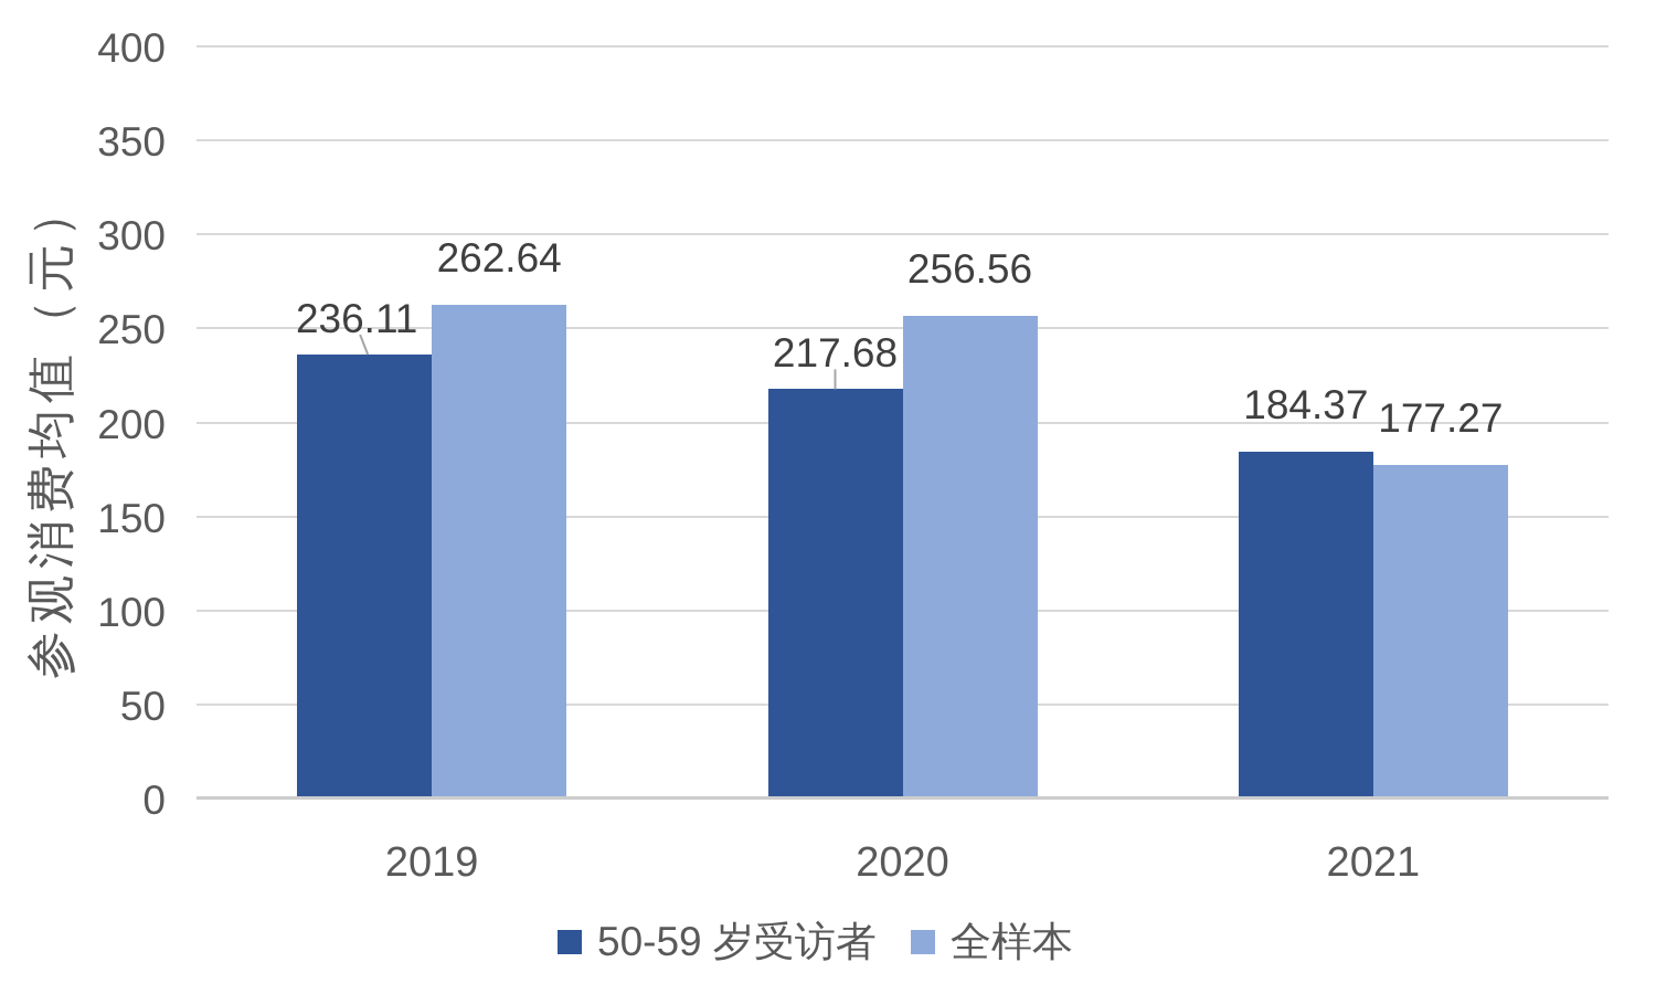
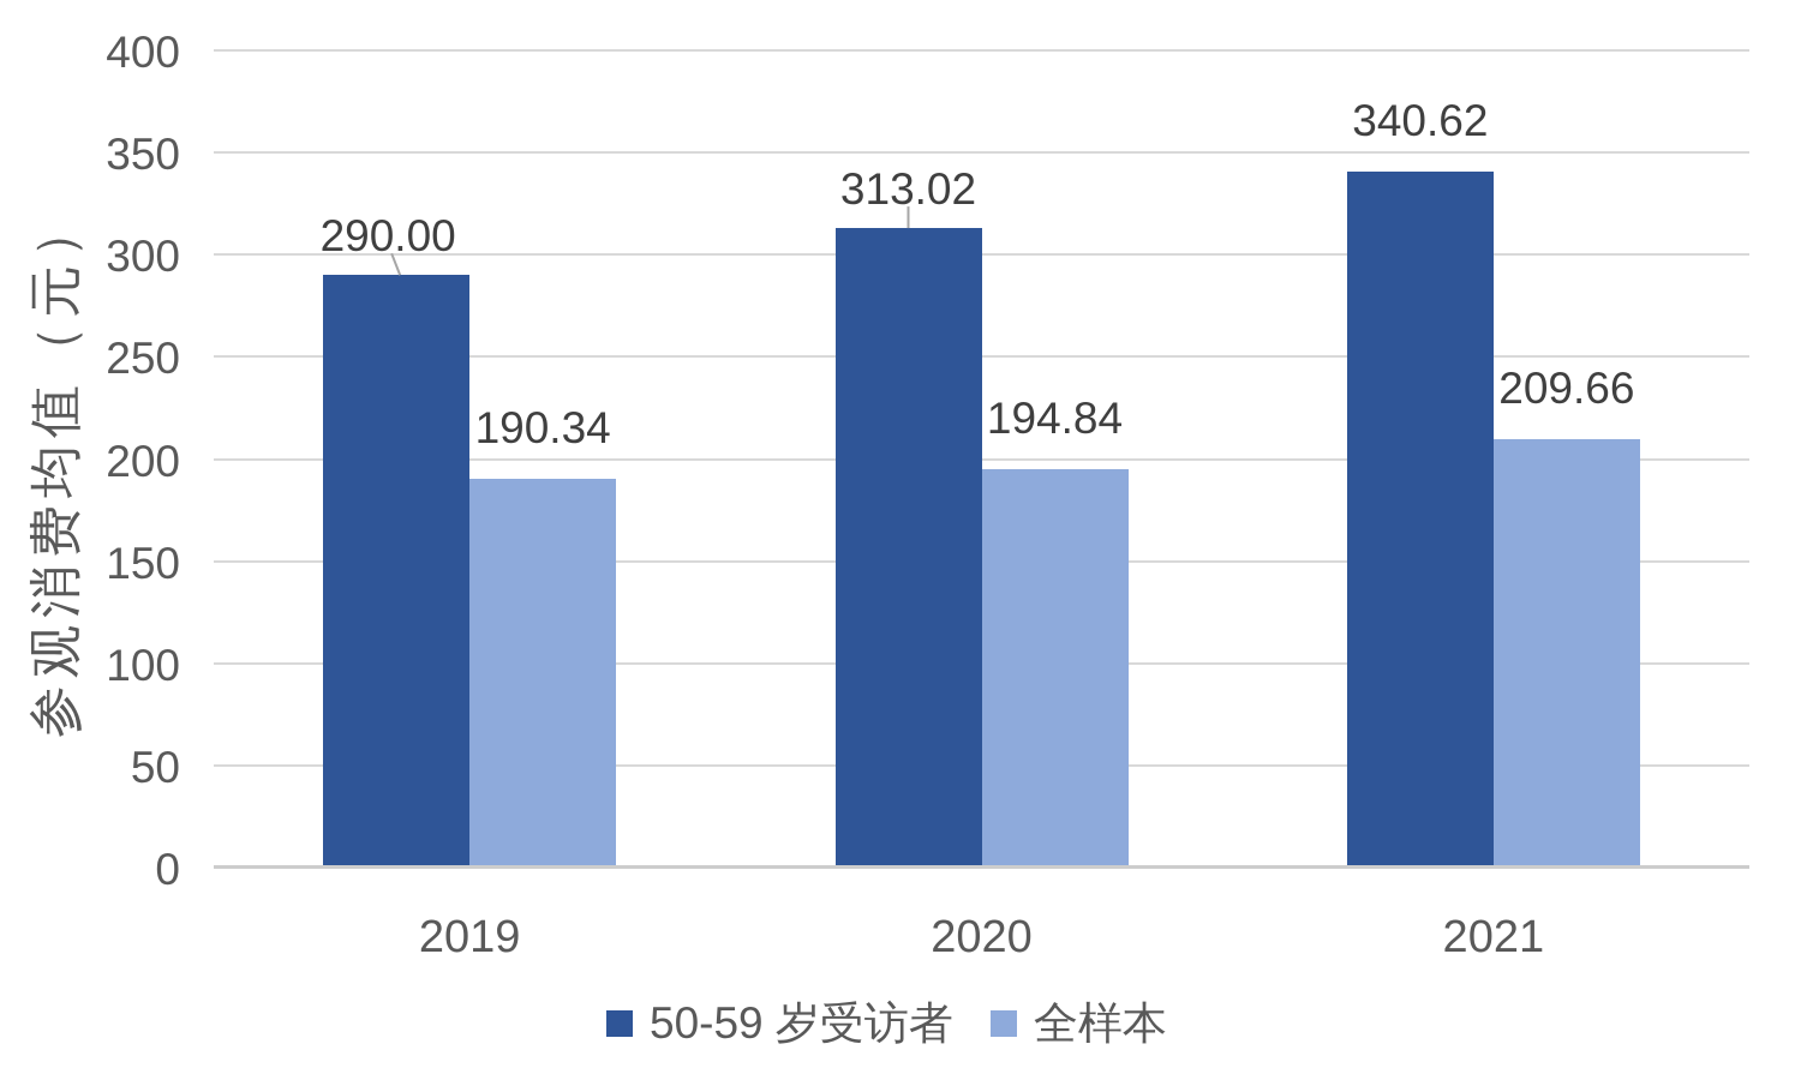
50-59 岁受访者/2019: 236.11 -> 290.00
全样本/2019: 262.64 -> 190.34
50-59 岁受访者/2020: 217.68 -> 313.02
全样本/2020: 256.56 -> 194.84
50-59 岁受访者/2021: 184.37 -> 340.62
全样本/2021: 177.27 -> 209.66
